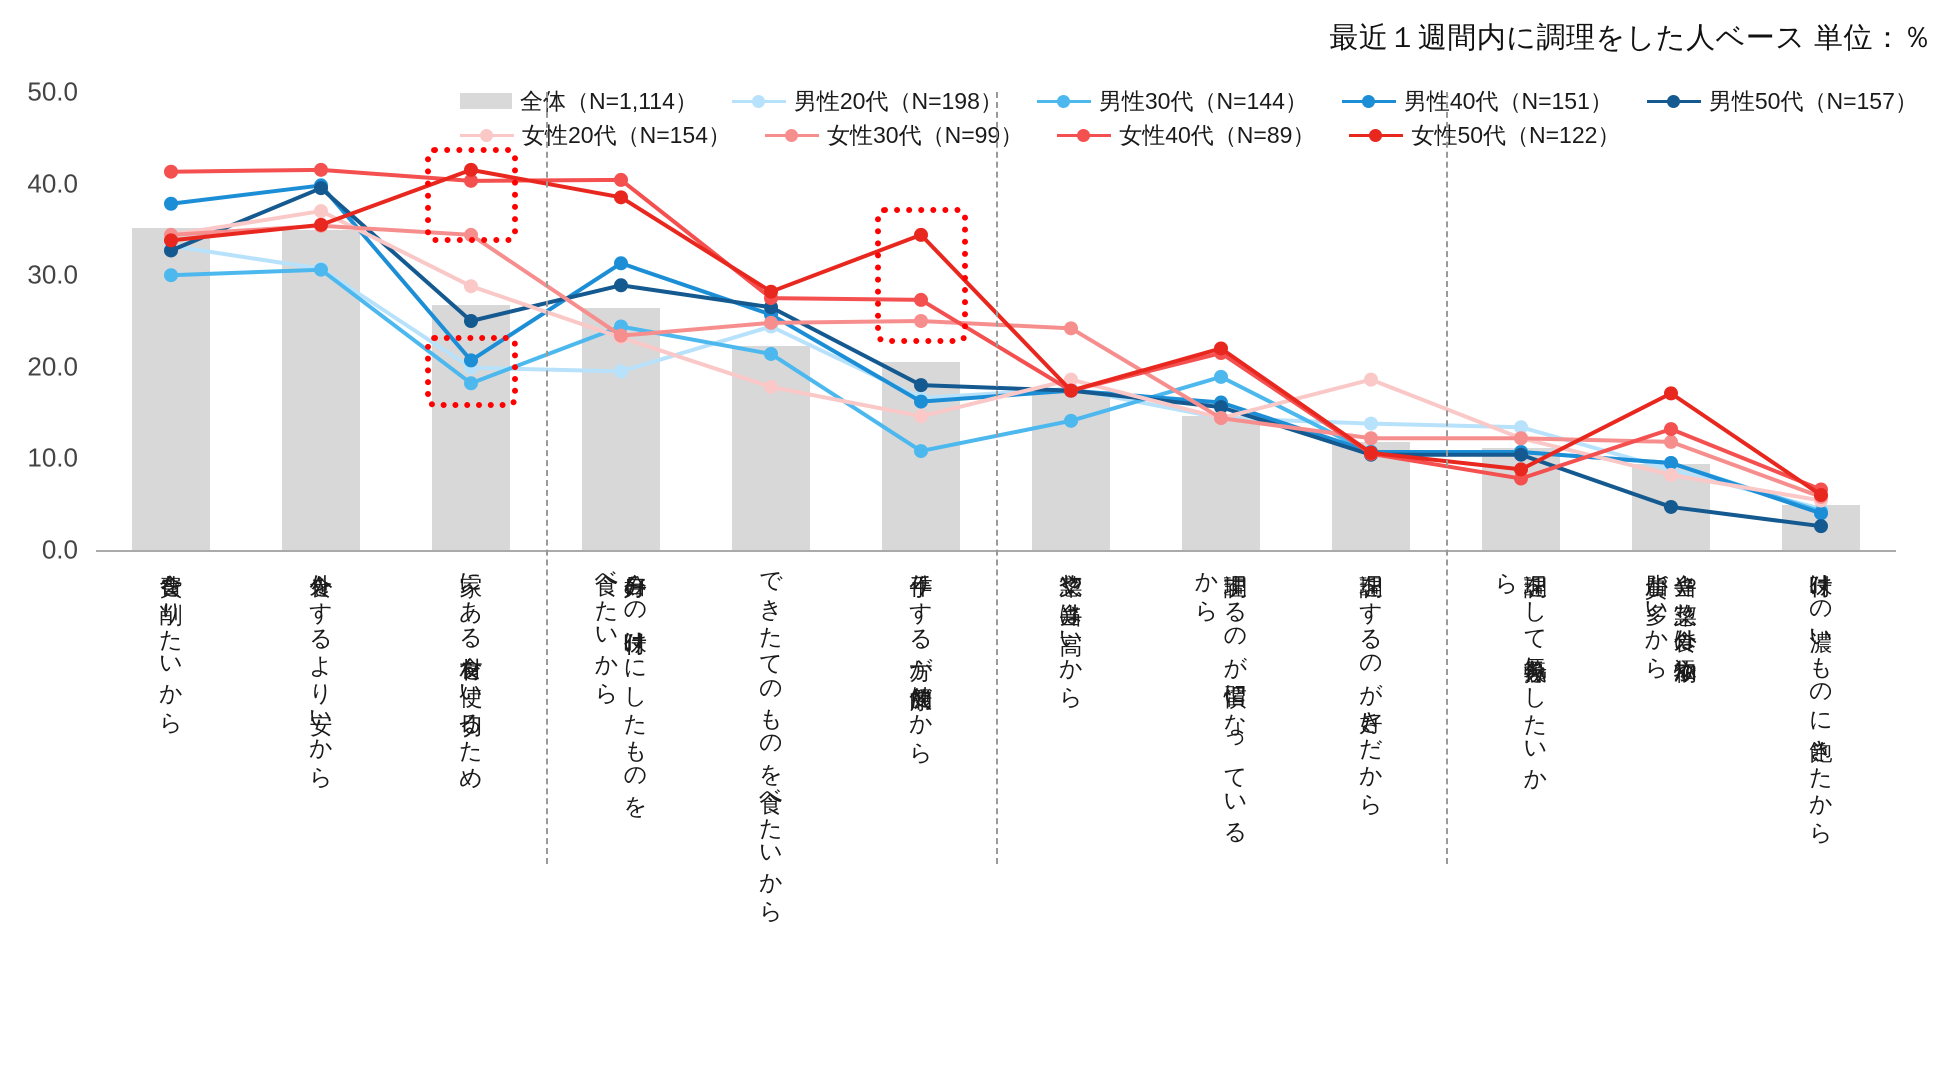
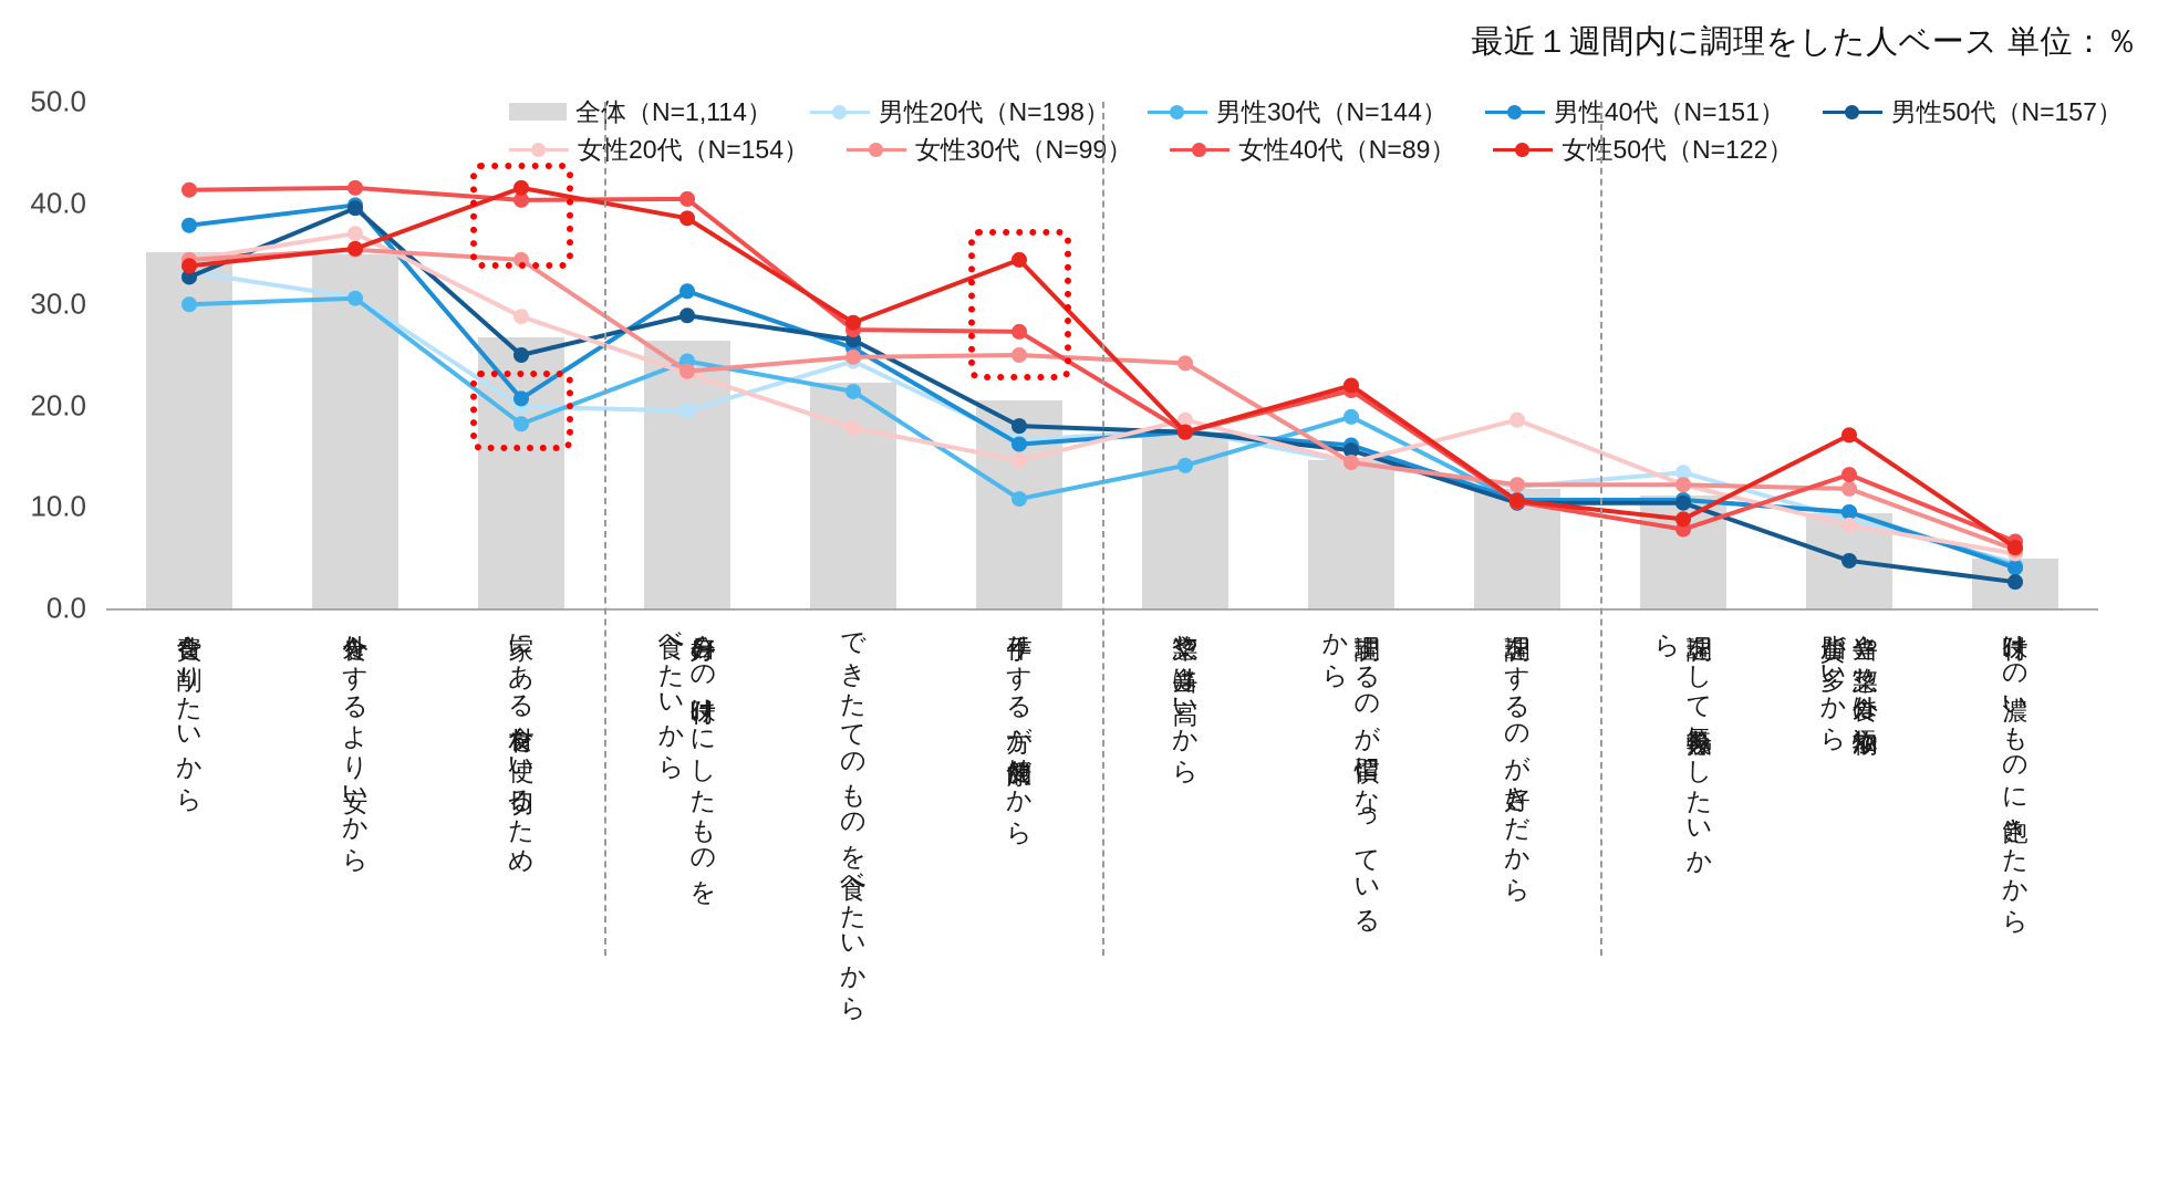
男性20代（N=198）/調理をするのが好きだから: 14 -> 12
